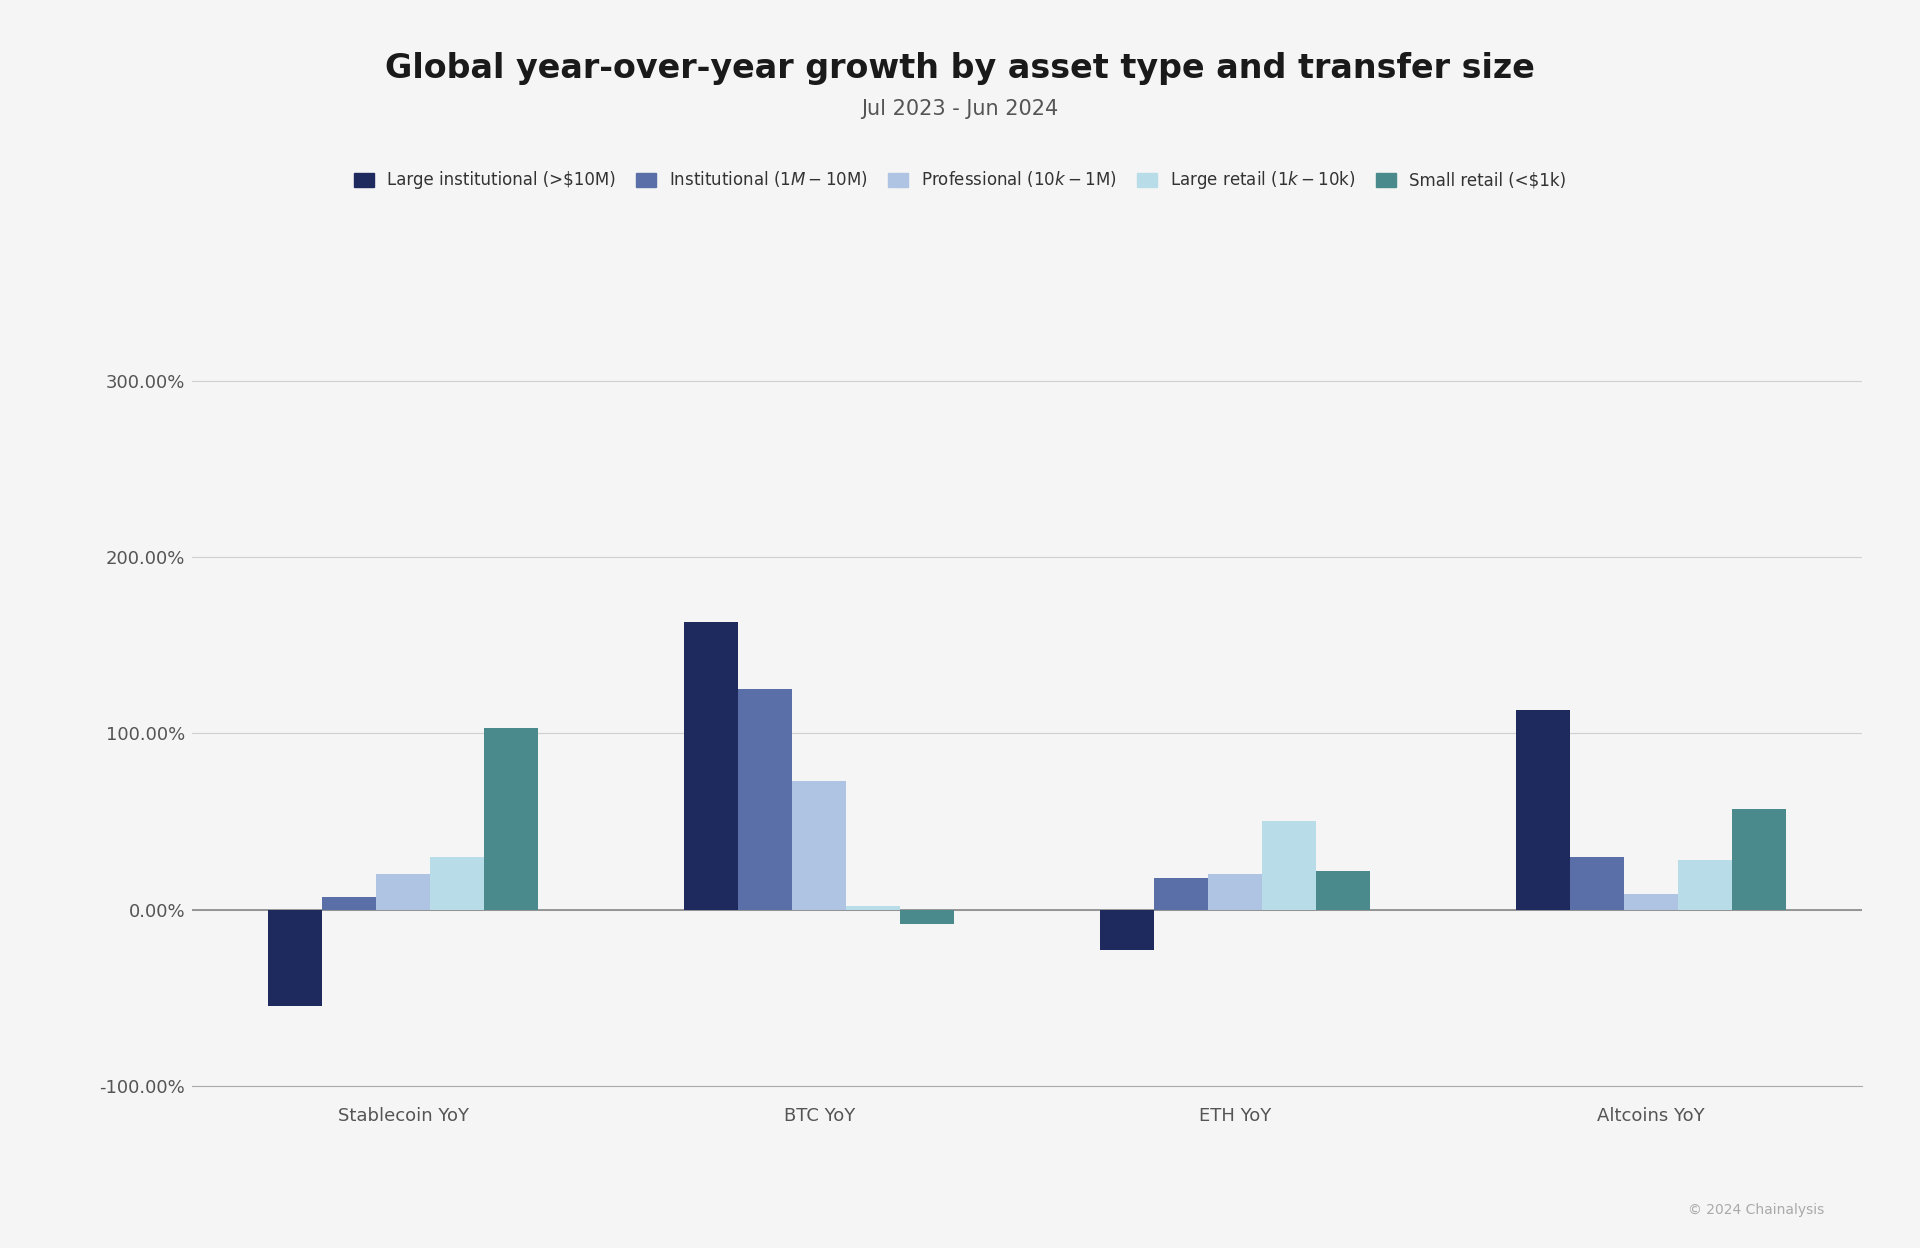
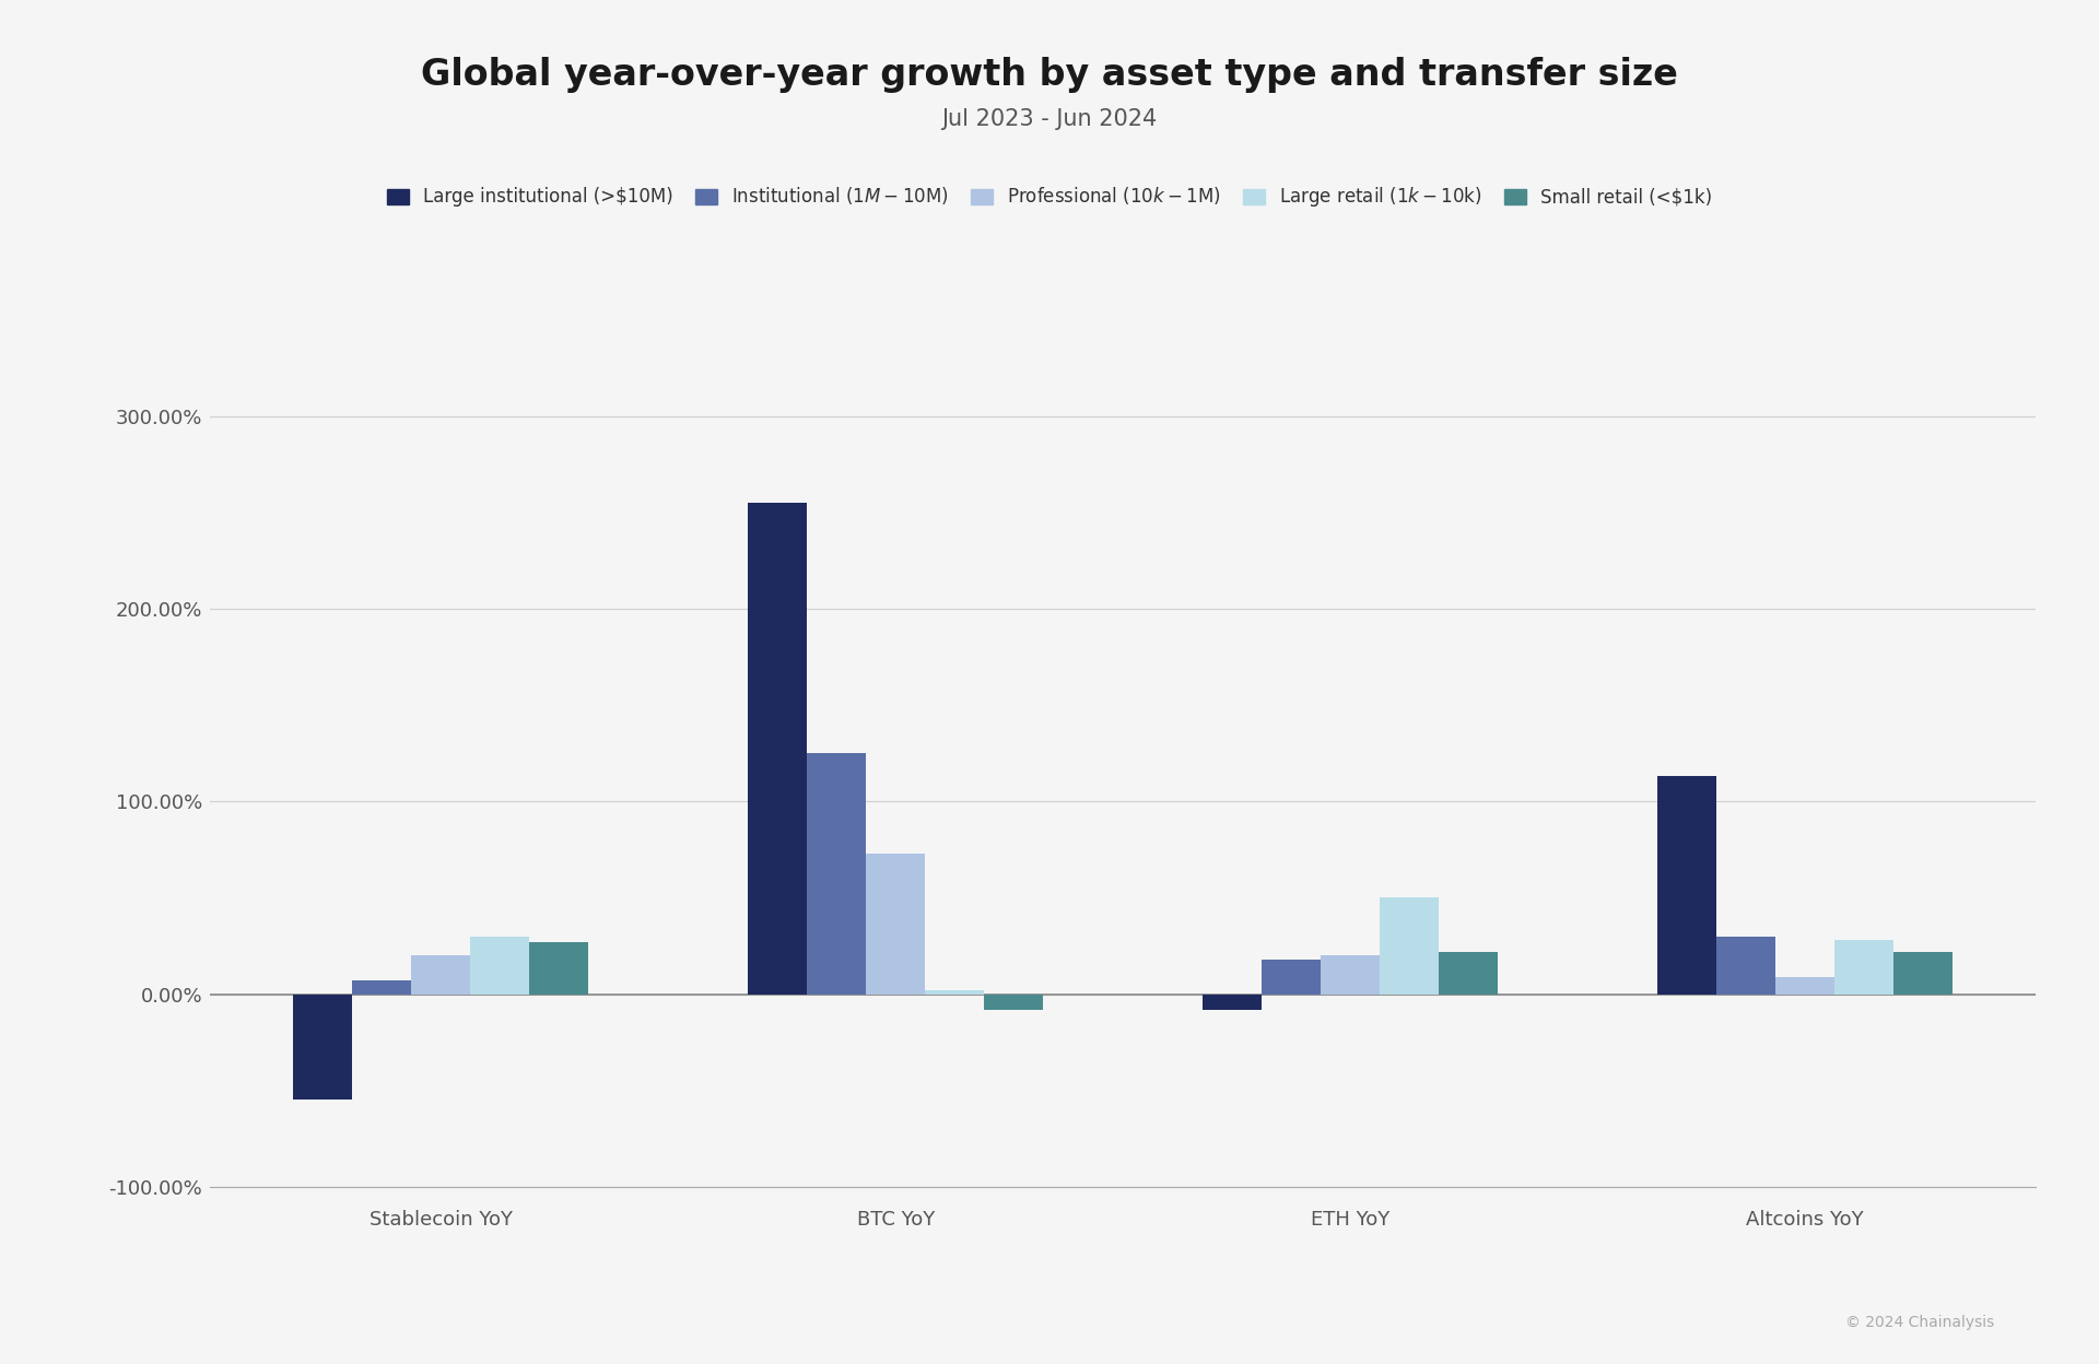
Small retail (<$1k)/Stablecoin YoY: 103% -> 27%
Large institutional (>$10M)/BTC YoY: 163% -> 255%
Large institutional (>$10M)/ETH YoY: -23% -> -8%
Small retail (<$1k)/Altcoins YoY: 57% -> 22%
